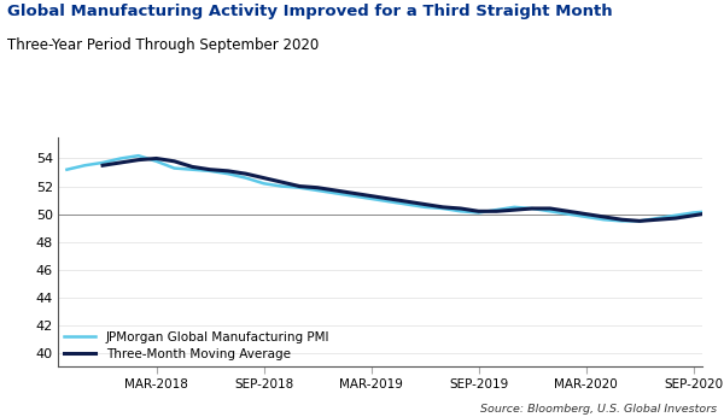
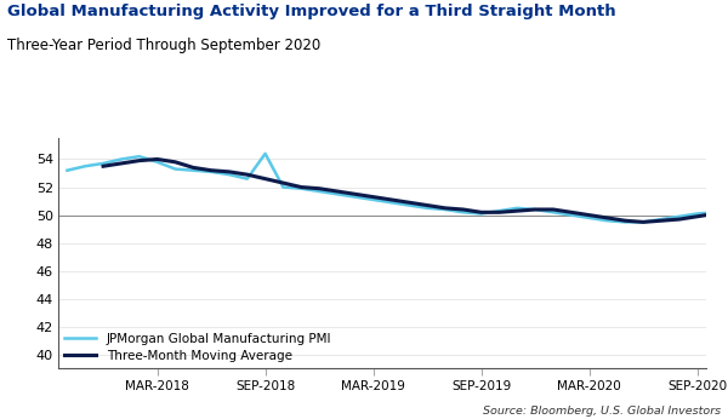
JPMorgan Global Manufacturing PMI/SEP-2018: 52.2 -> 54.4
